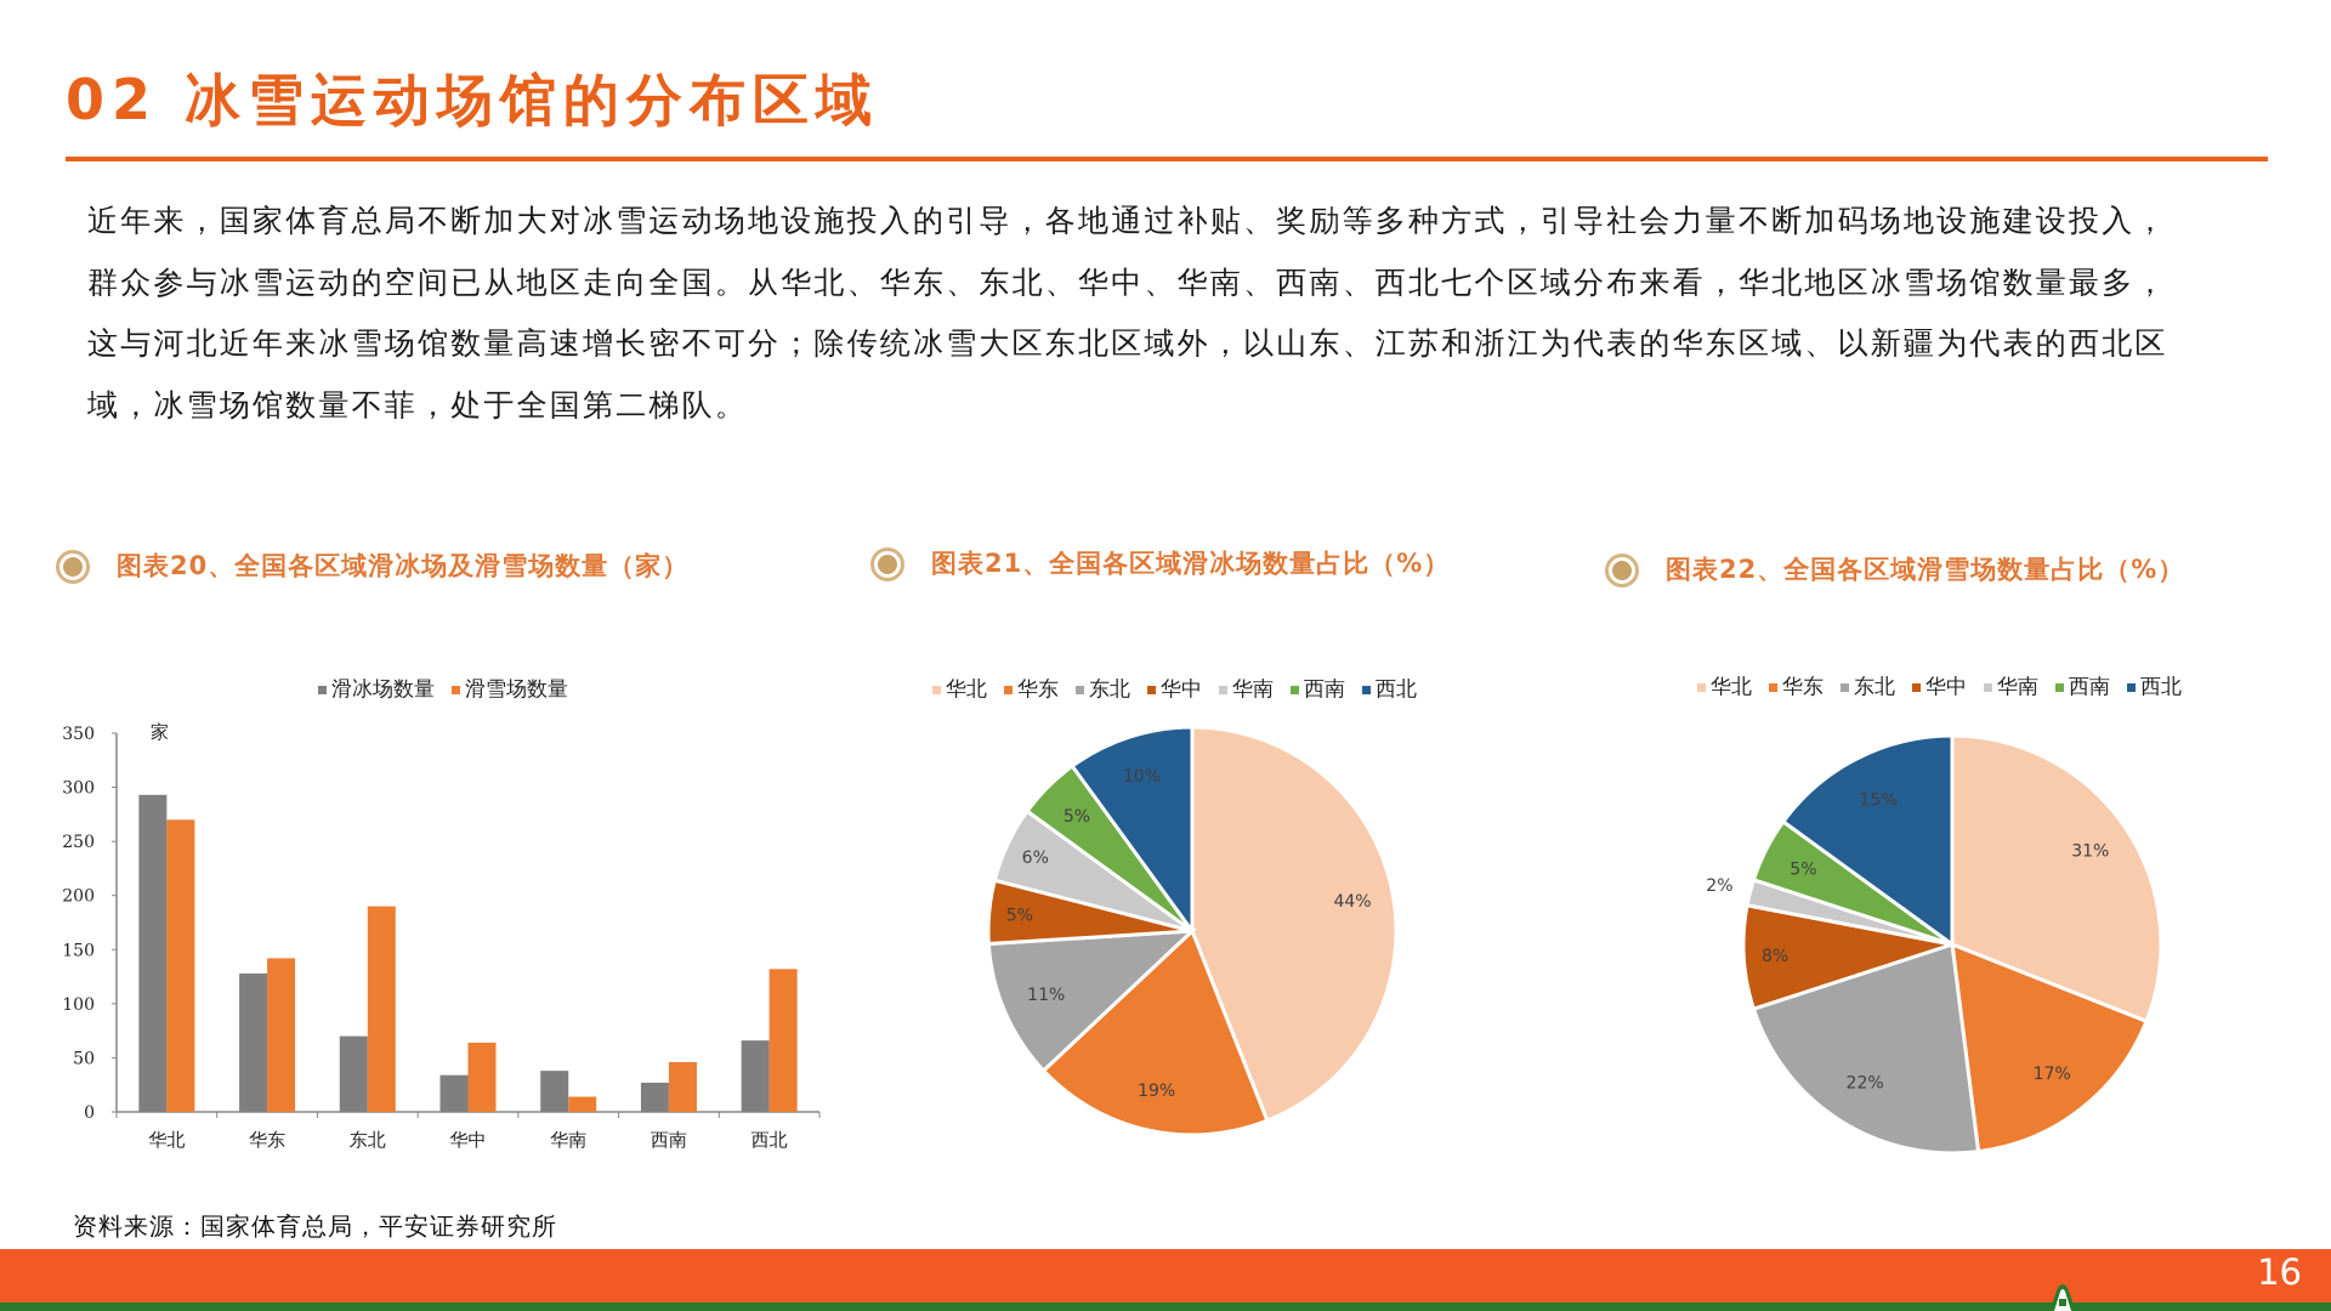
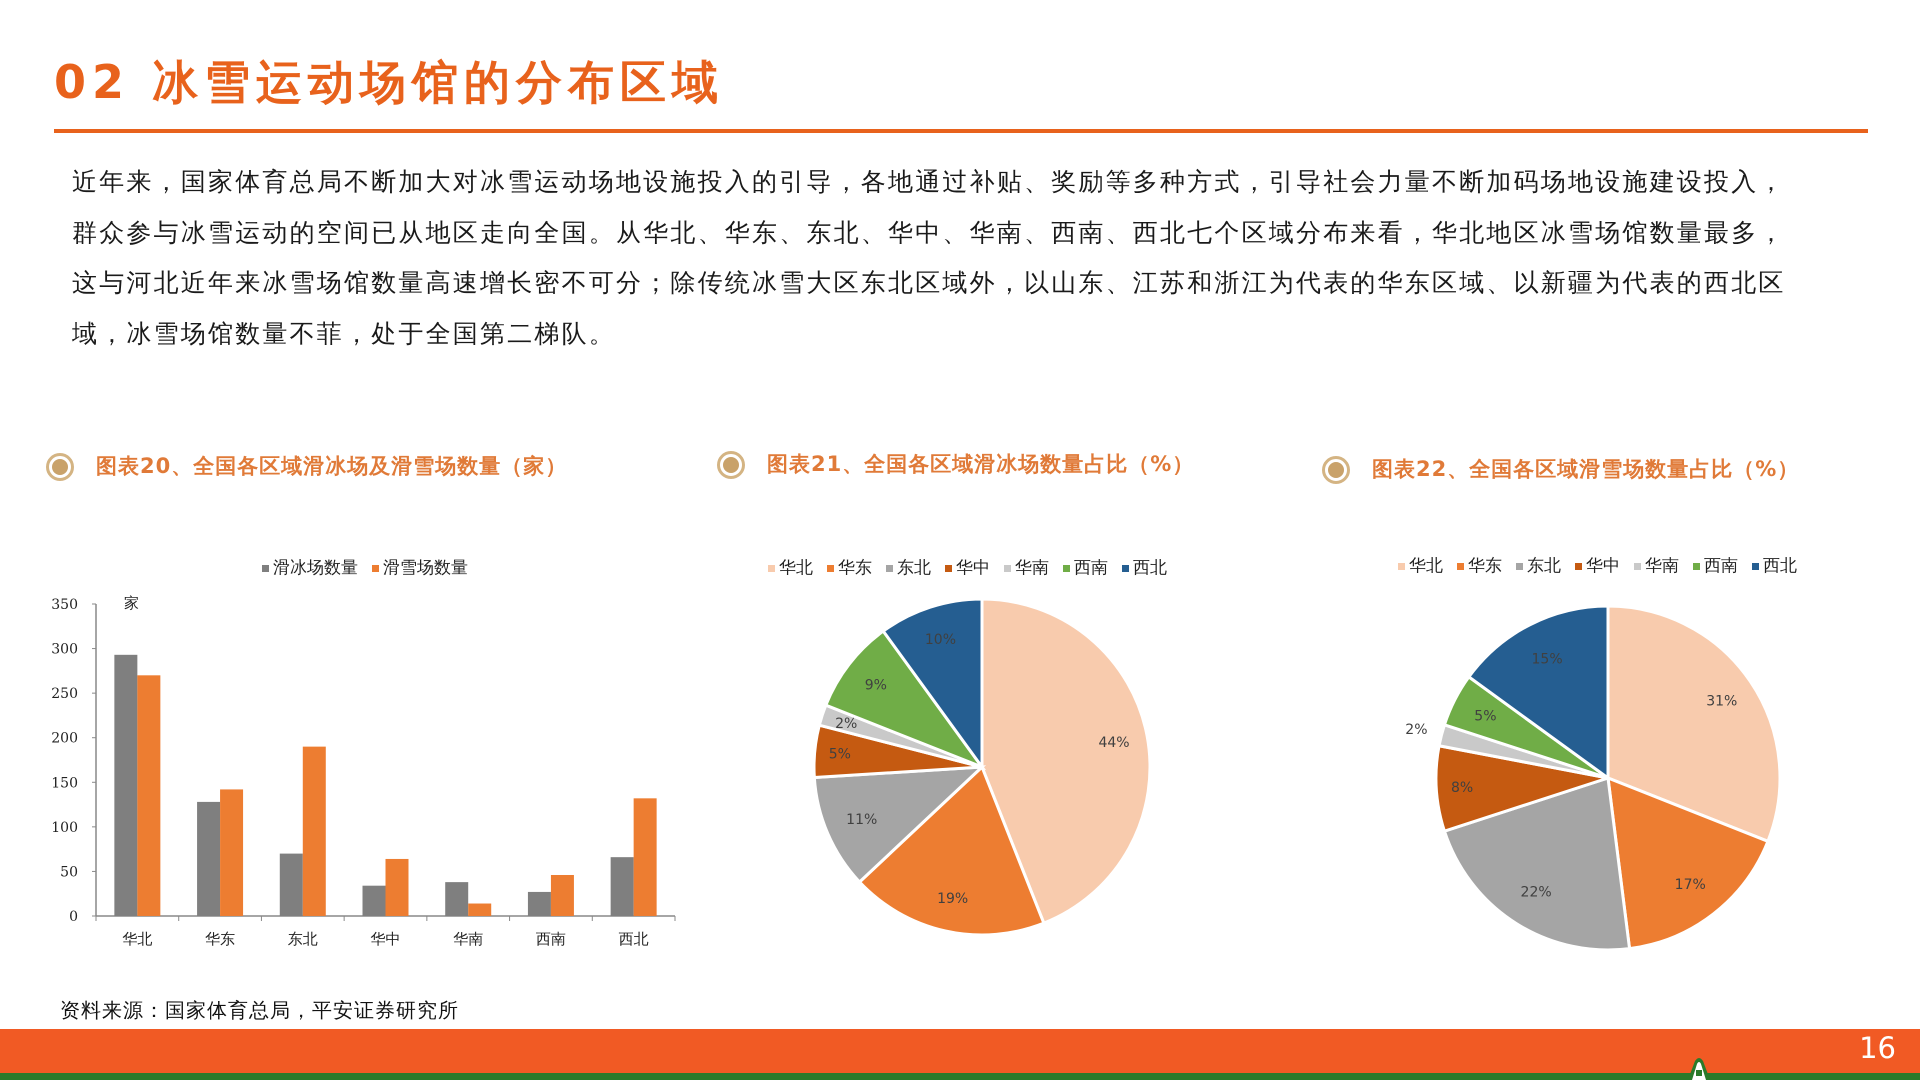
图表21、全国各区域滑冰场数量占比（%）/华南: 6% -> 2%
图表21、全国各区域滑冰场数量占比（%）/西南: 5% -> 9%
